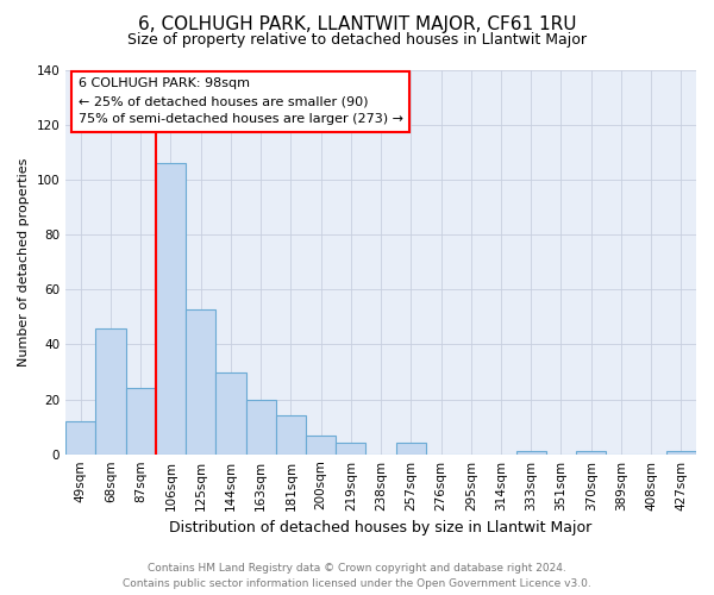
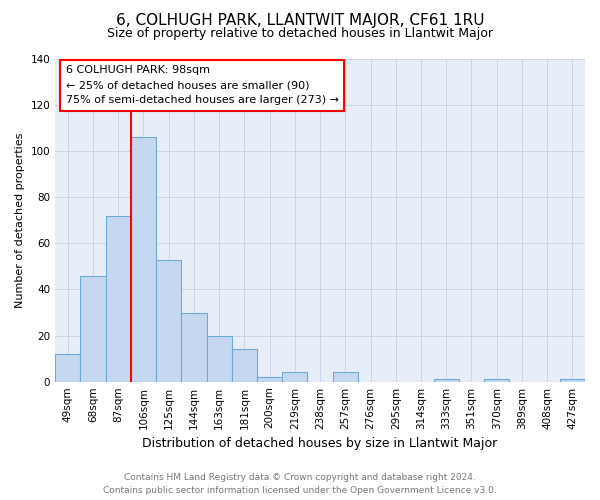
87sqm: 24 -> 72
200sqm: 7 -> 2
